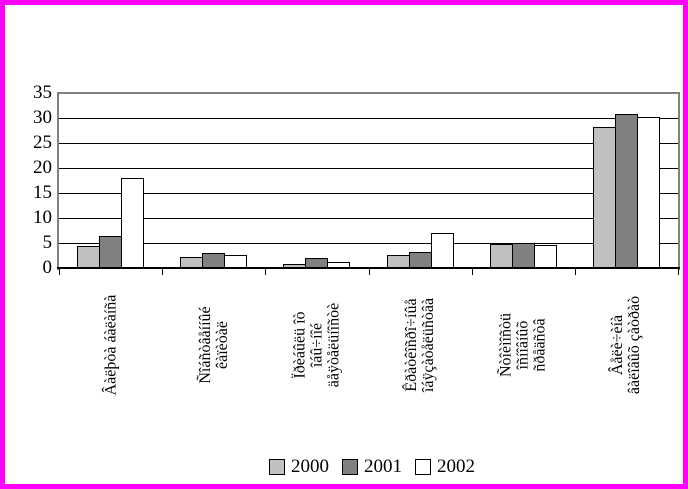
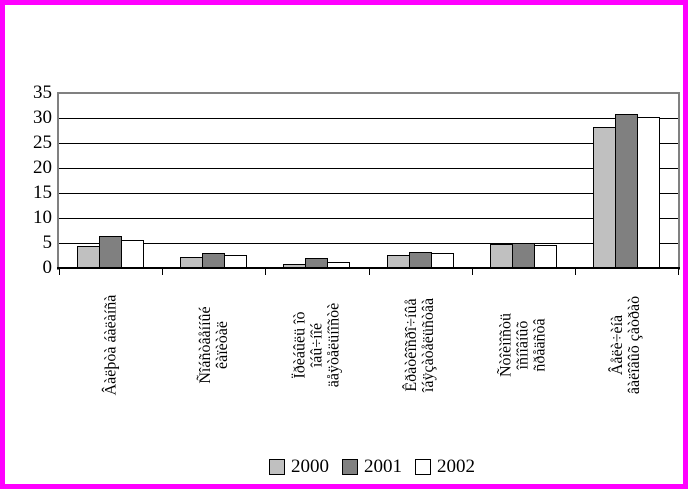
2002/Âàëþòà áàëàíñà: 18 -> 6
2002/Êðàòêîñðî÷íûå îáÿçàòåëüñòâà: 7 -> 3
